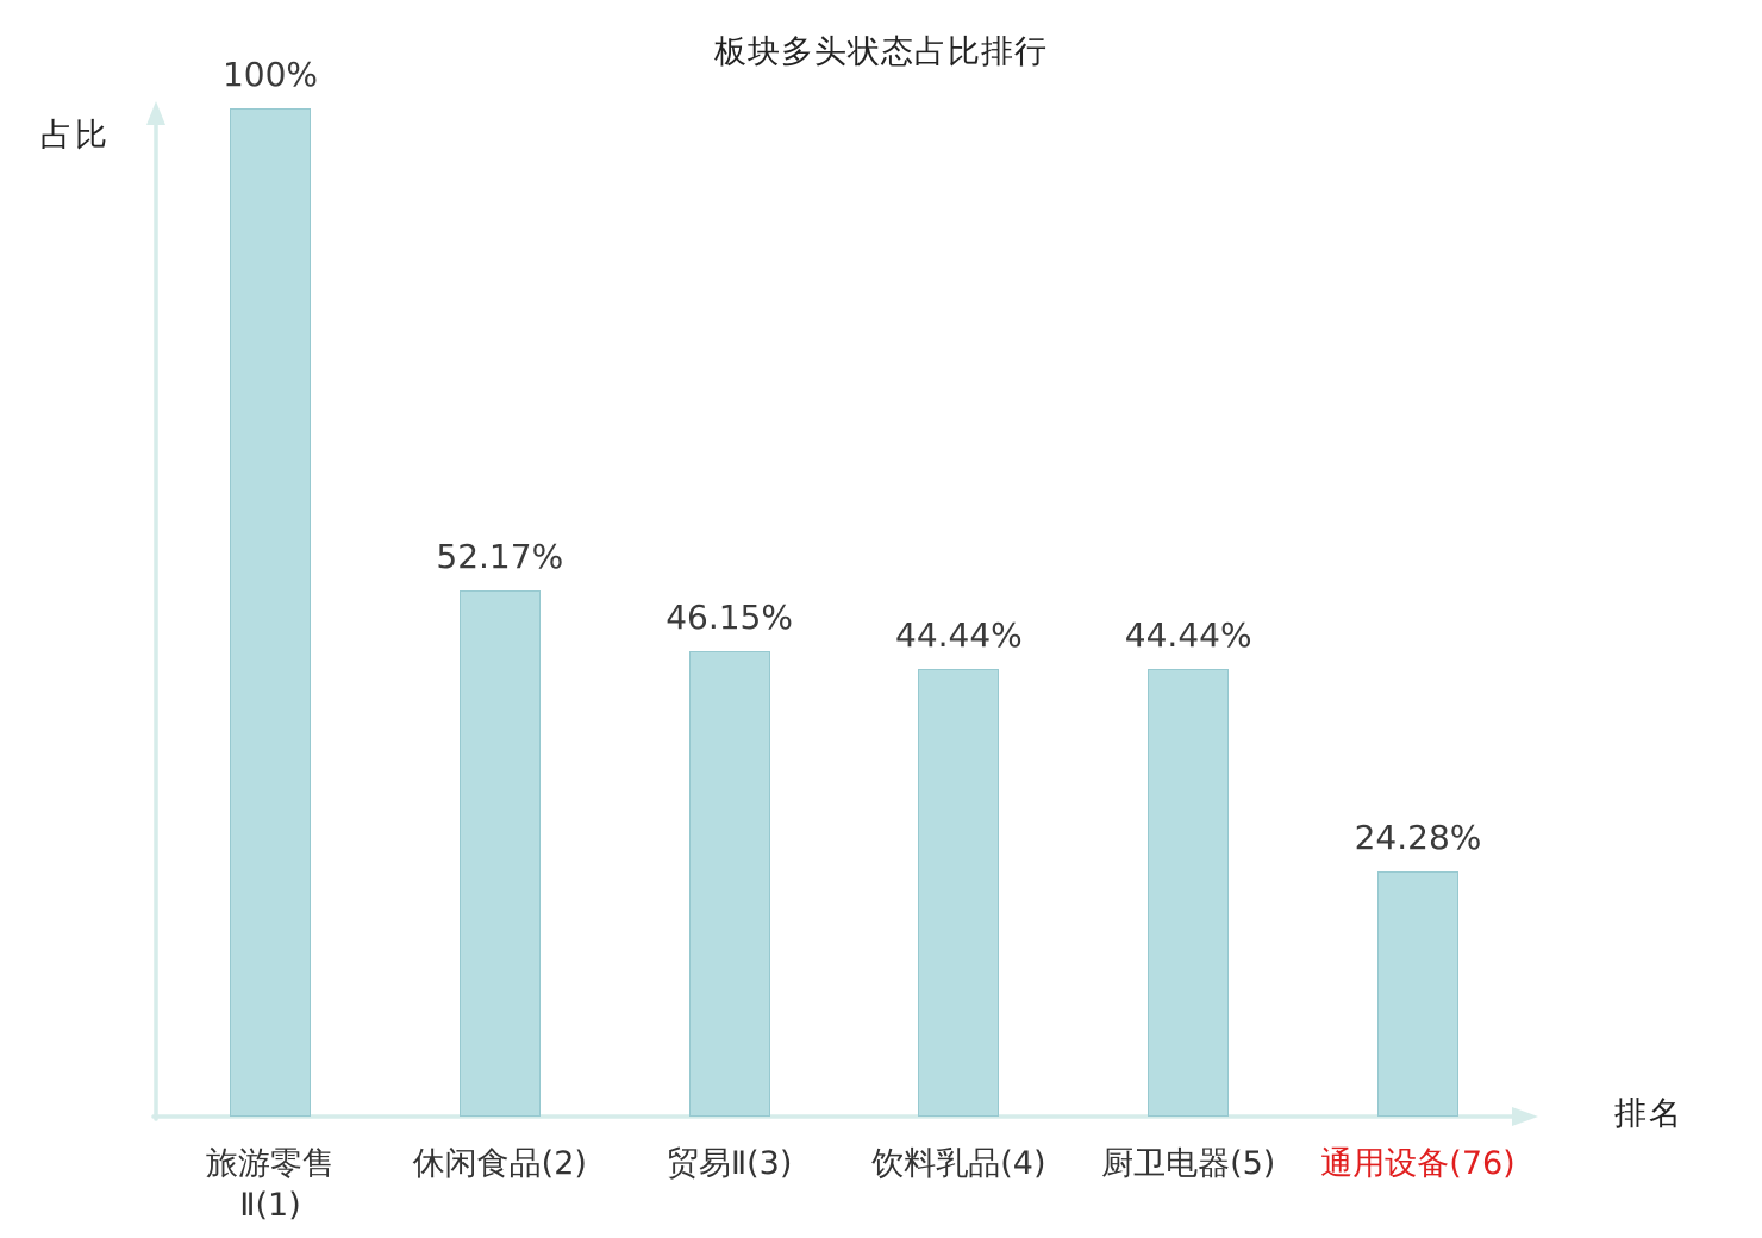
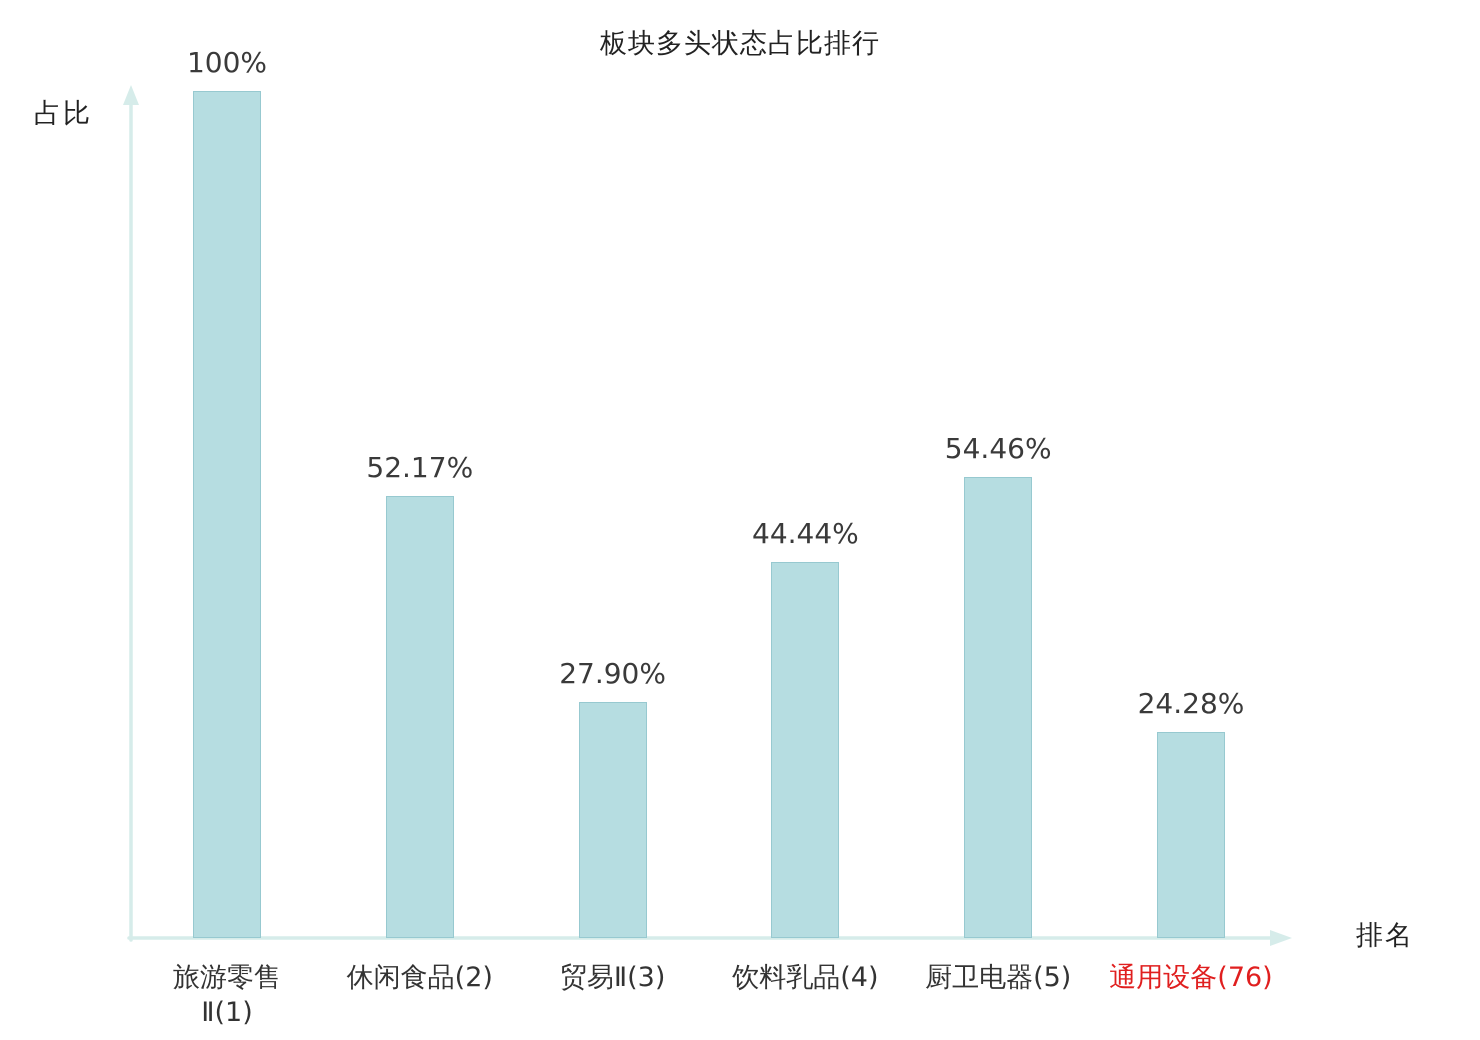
贸易Ⅱ(3): 46.15% -> 27.90%
厨卫电器(5): 44.44% -> 54.46%
